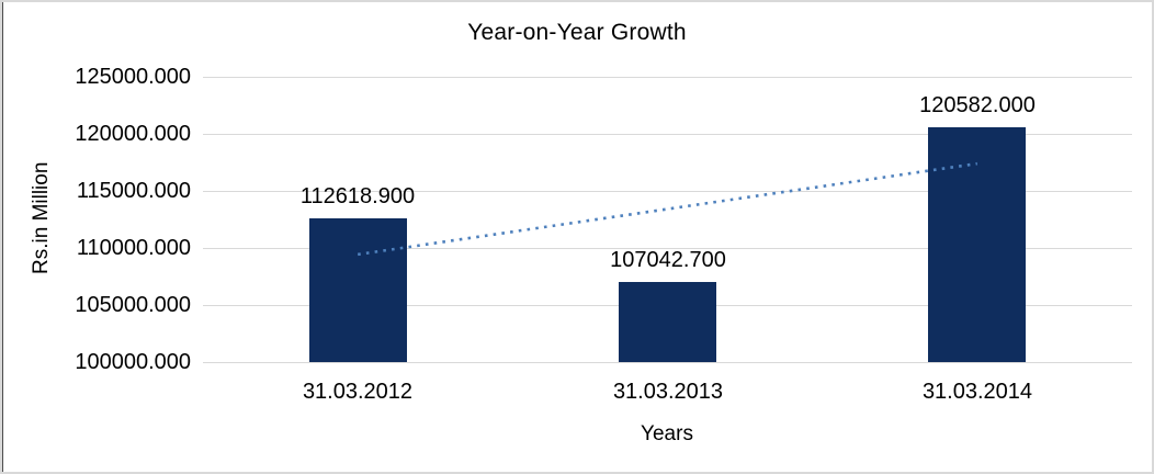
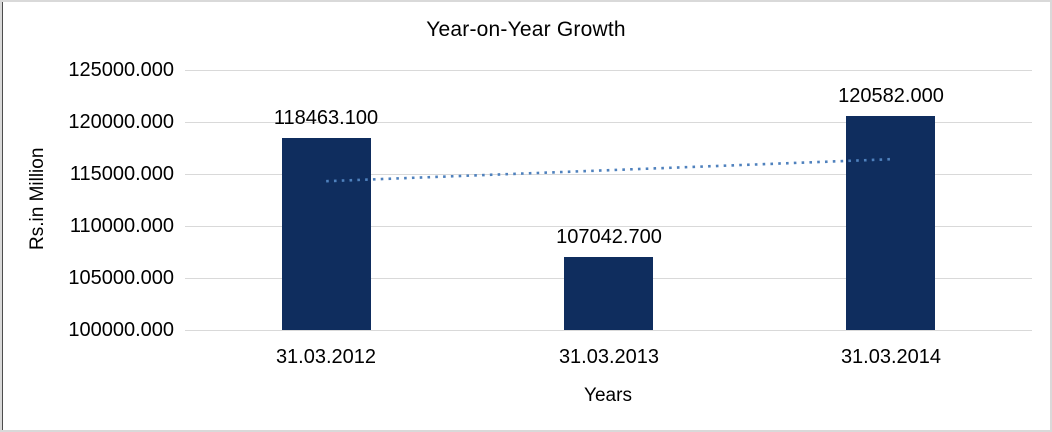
31.03.2012: 112618.900 -> 118463.100
